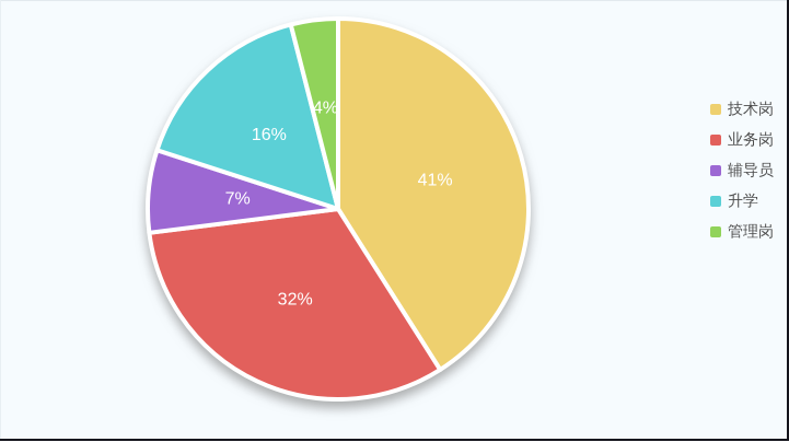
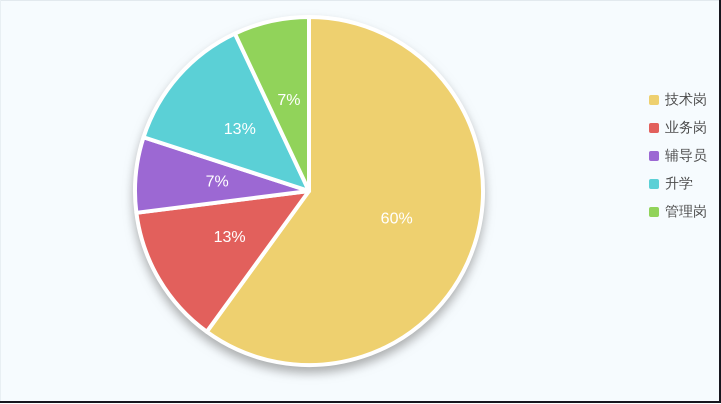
技术岗: 41% -> 60%
业务岗: 32% -> 13%
升学: 16% -> 13%
管理岗: 4% -> 7%
